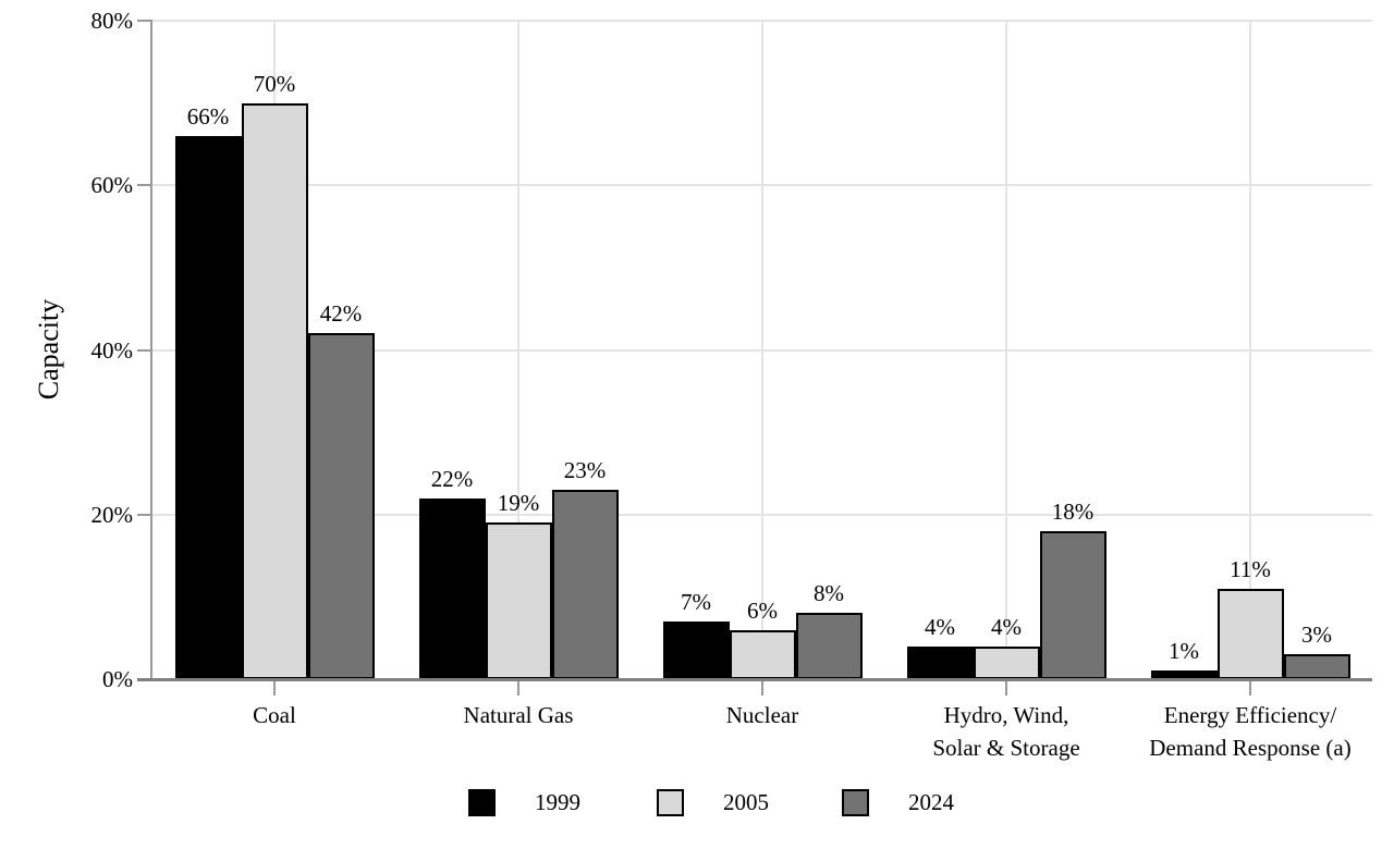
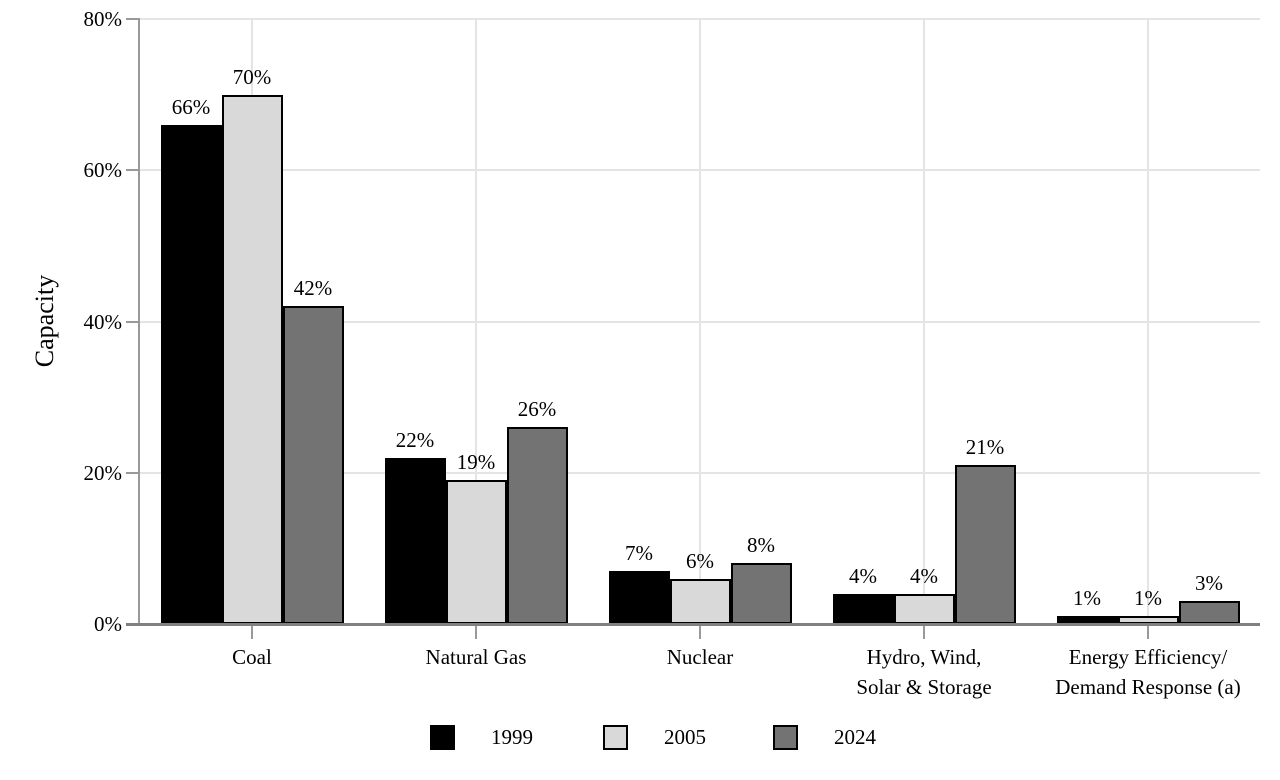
2024/Natural Gas: 23% -> 26%
2024/Hydro, Wind, Solar & Storage: 18% -> 21%
2005/Energy Efficiency/ Demand Response (a): 11% -> 1%
